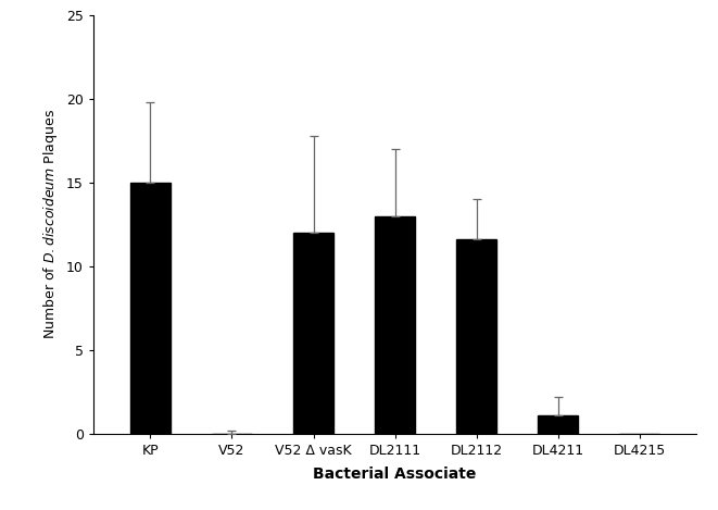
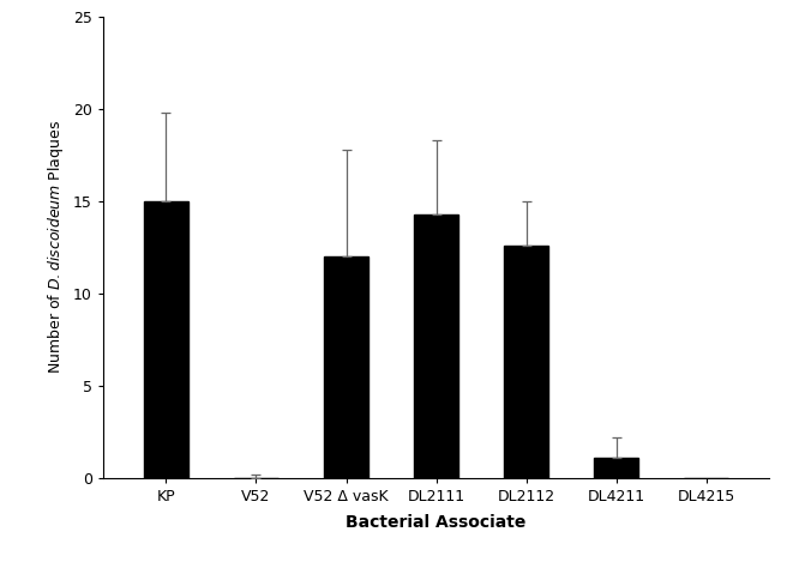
DL2111: 13.0 -> 14.3
DL2112: 11.6 -> 12.6
